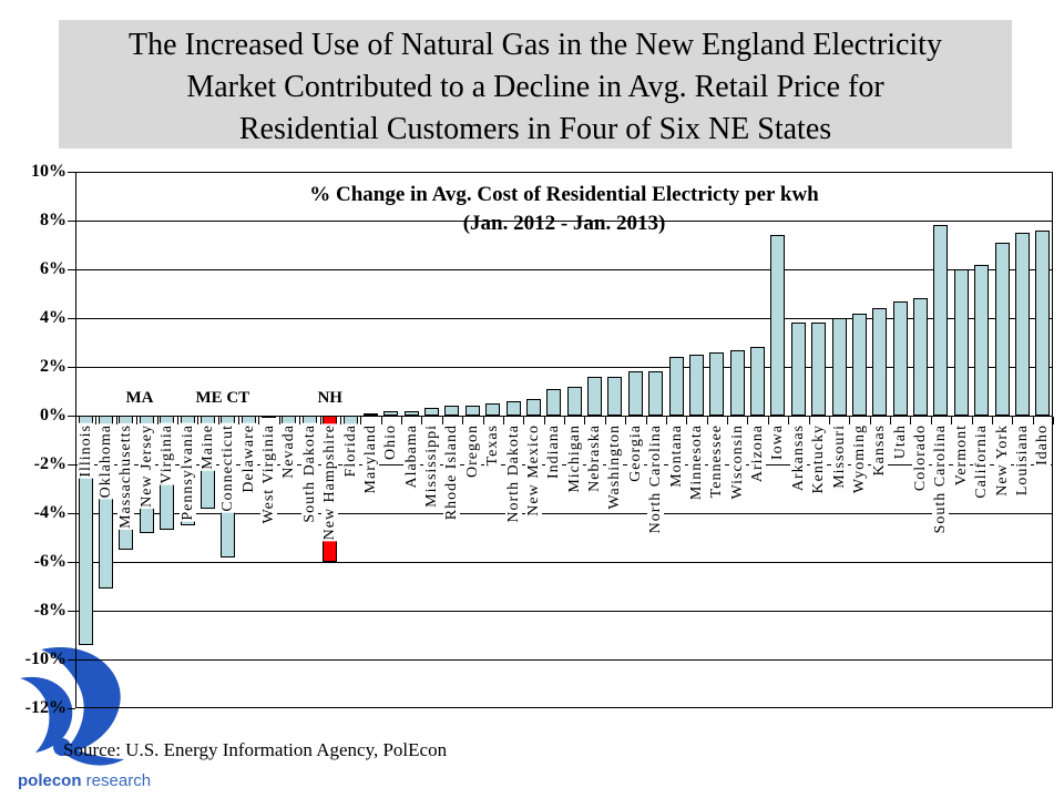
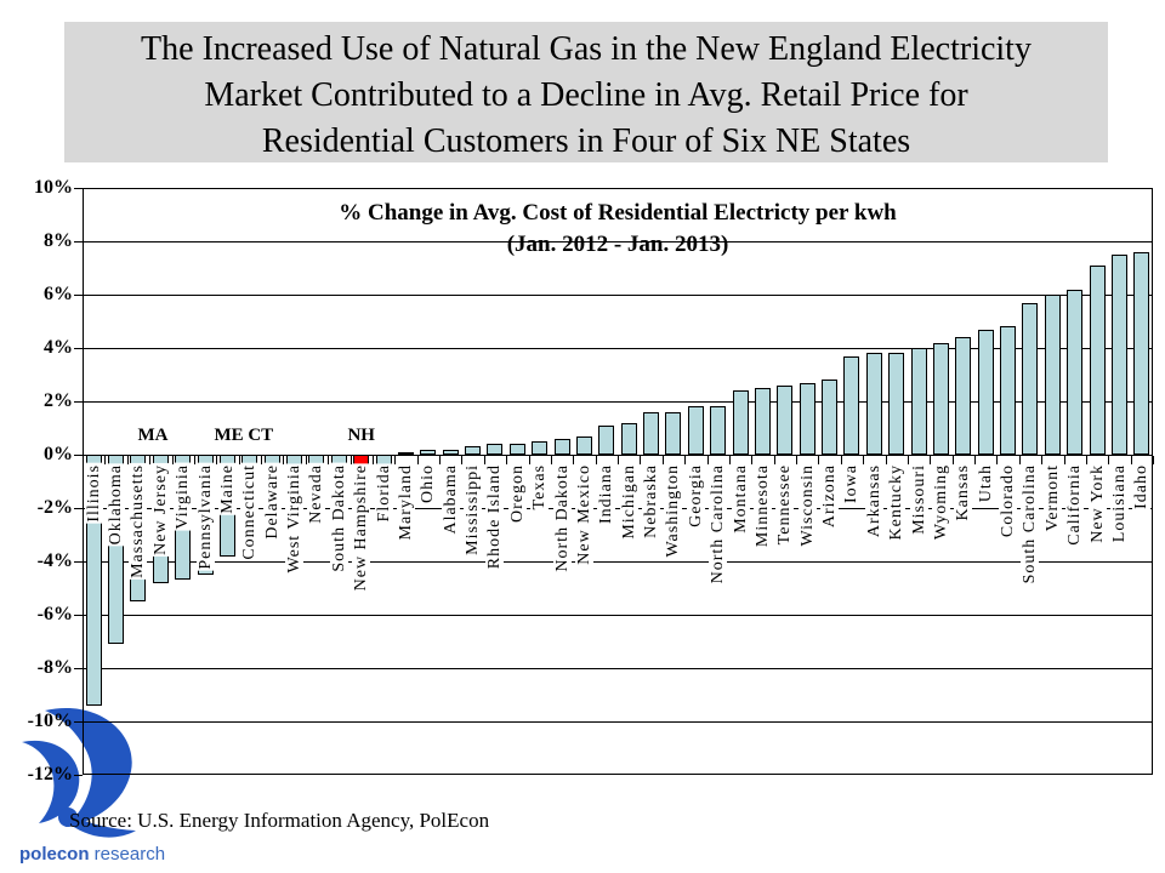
Connecticut: -5.8% -> -3.4%
West Virginia: -0.1% -> -1.3%
New Hampshire: -6.0% -> -0.8%
Iowa: 7.4% -> 3.7%
South Carolina: 7.8% -> 5.7%
